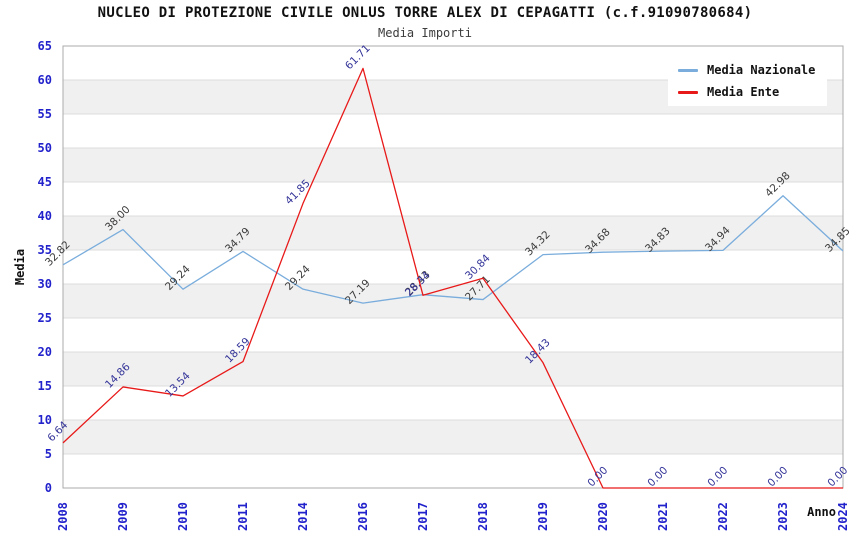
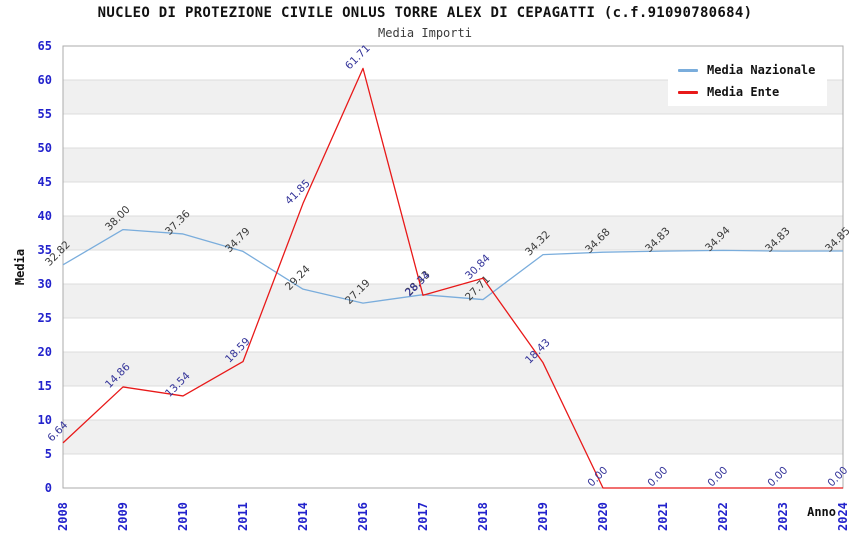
Media Nazionale/2010: 29.24 -> 37.36
Media Nazionale/2023: 42.98 -> 34.83
